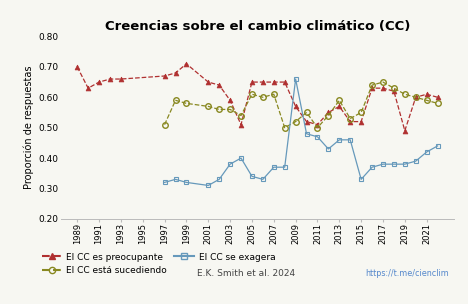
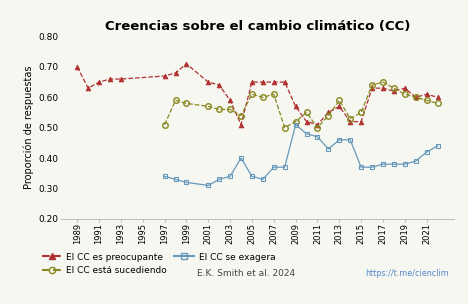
El CC se exagera/1997: 0.32 -> 0.34
El CC se exagera/2003: 0.38 -> 0.34
El CC se exagera/2009: 0.66 -> 0.51
El CC se exagera/2015: 0.33 -> 0.37
El CC es preocupante/2019: 0.49 -> 0.63
